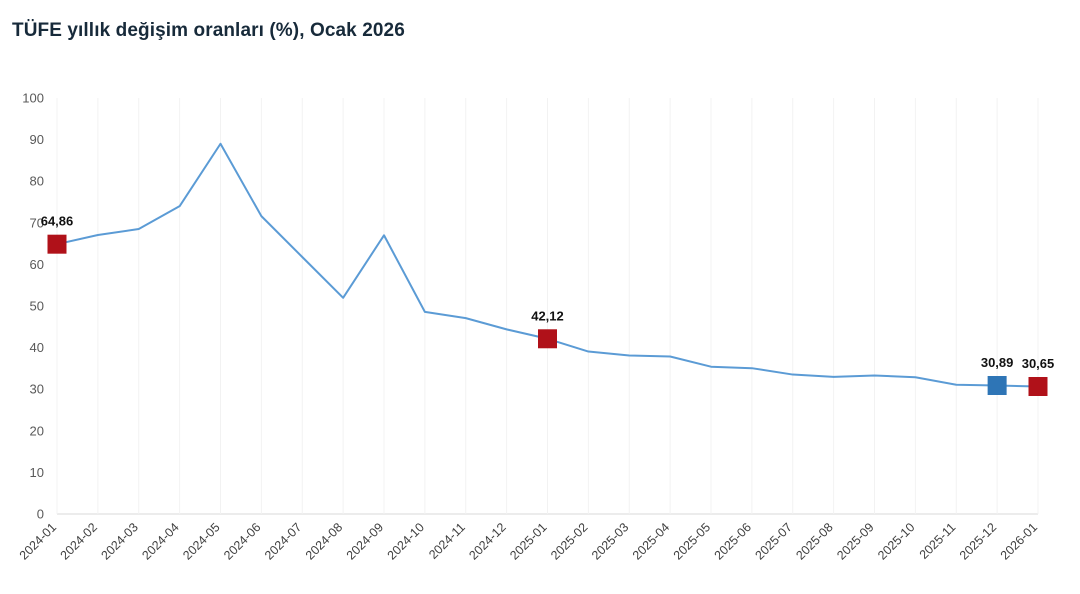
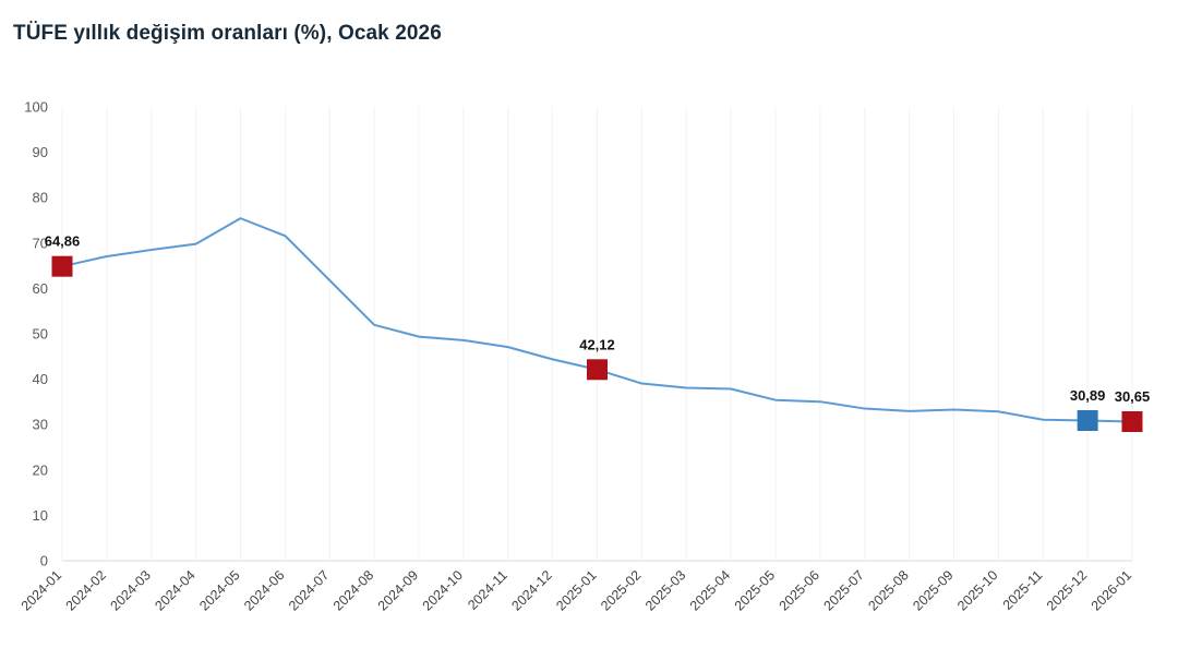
2024-04: 74 -> 70
2024-05: 89 -> 75
2024-09: 67 -> 49
